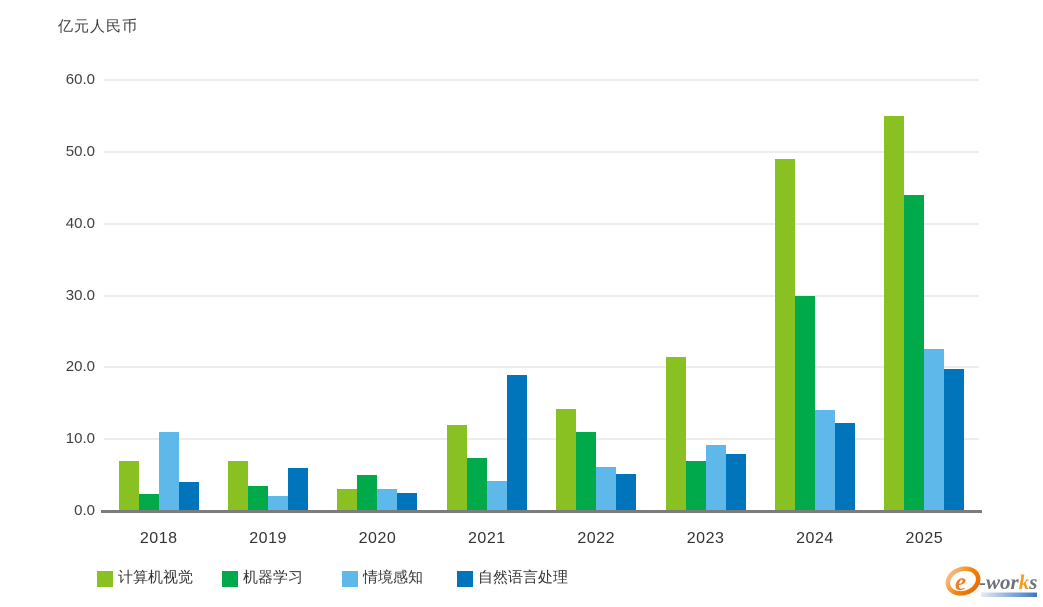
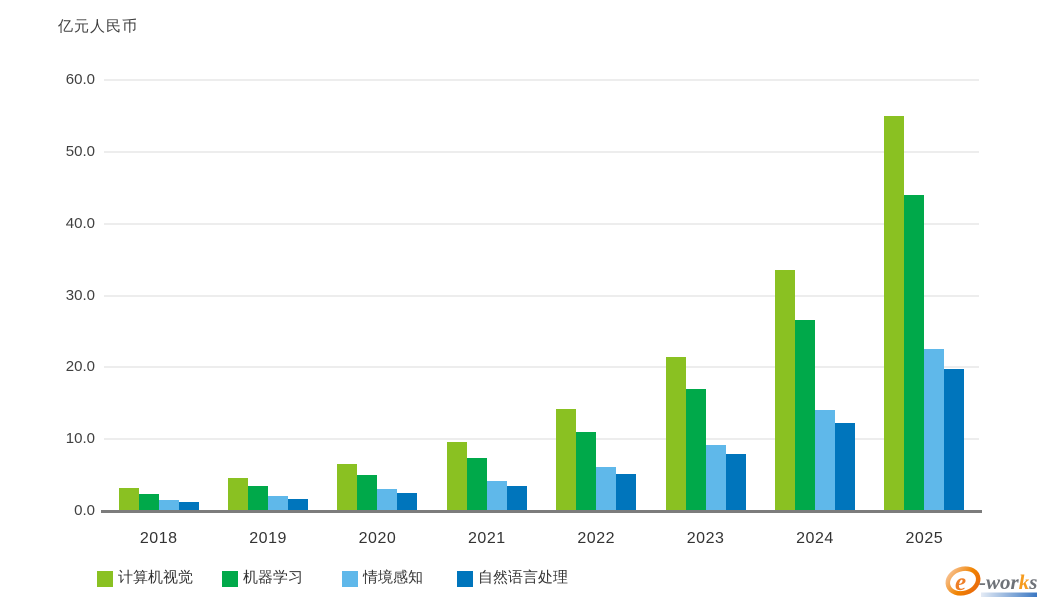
计算机视觉/2018: 7 -> 3
情境感知/2018: 11 -> 2
自然语言处理/2018: 4 -> 1
计算机视觉/2019: 7 -> 5
自然语言处理/2019: 6 -> 2
计算机视觉/2020: 3 -> 7
计算机视觉/2021: 12 -> 10
自然语言处理/2021: 19 -> 4
机器学习/2023: 7 -> 17
计算机视觉/2024: 49 -> 34
机器学习/2024: 30 -> 27
